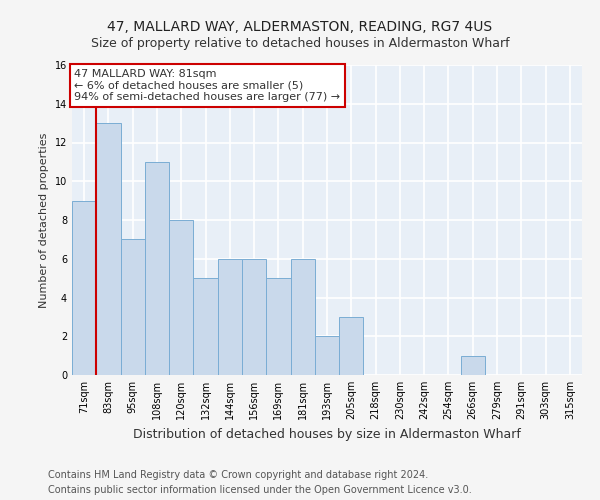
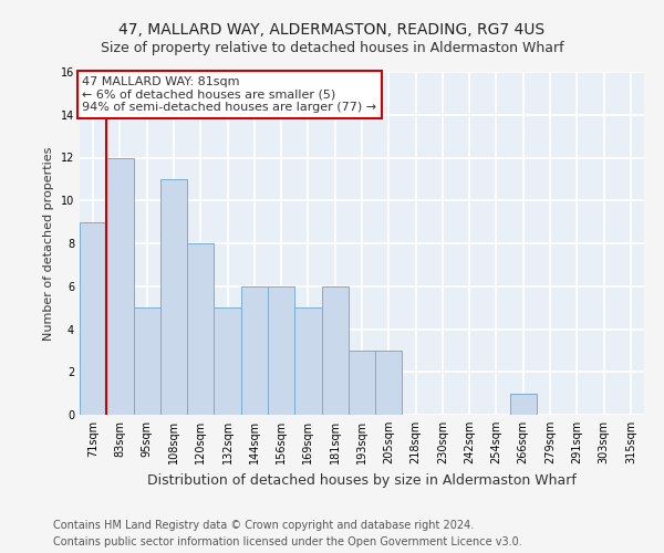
83sqm: 13 -> 12
95sqm: 7 -> 5
193sqm: 2 -> 3
